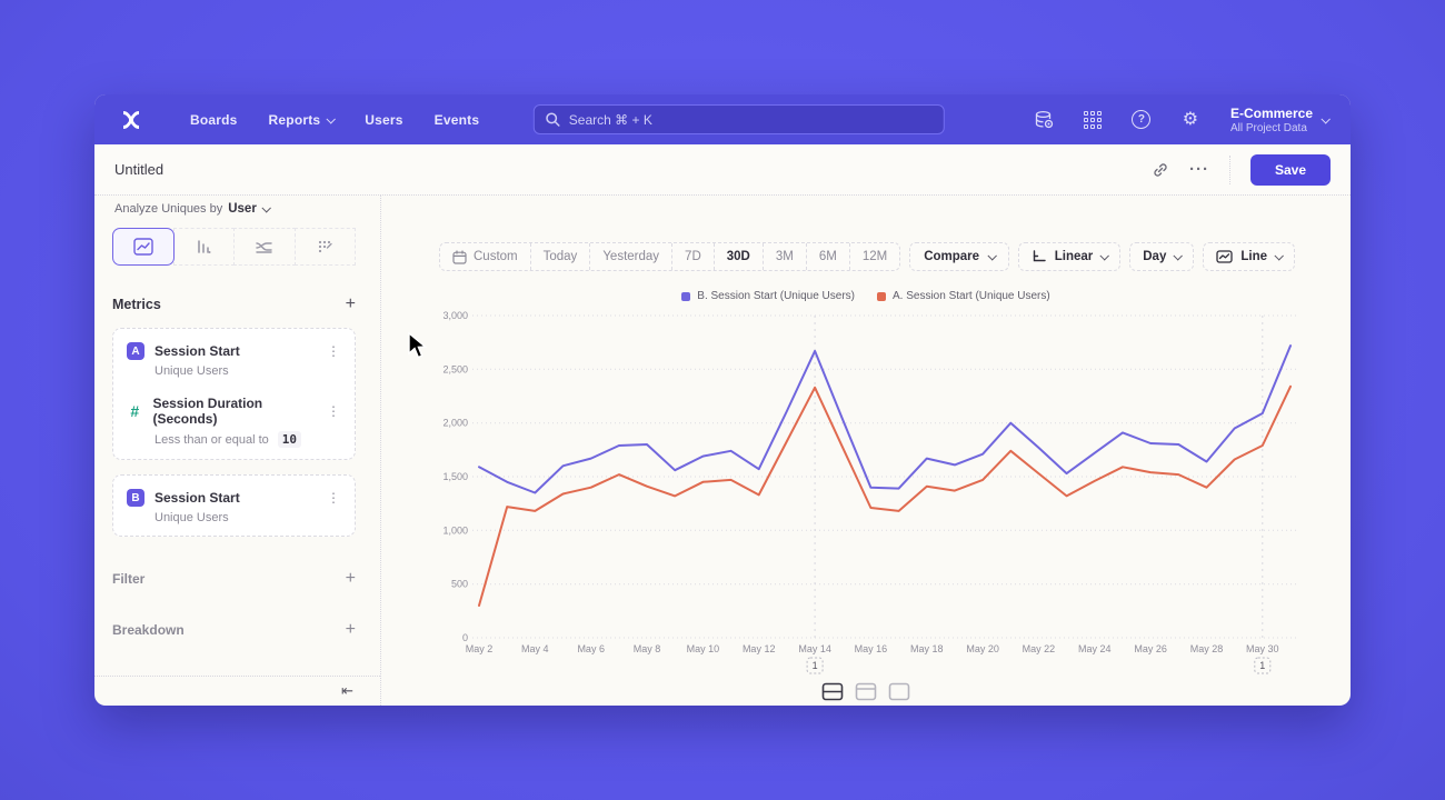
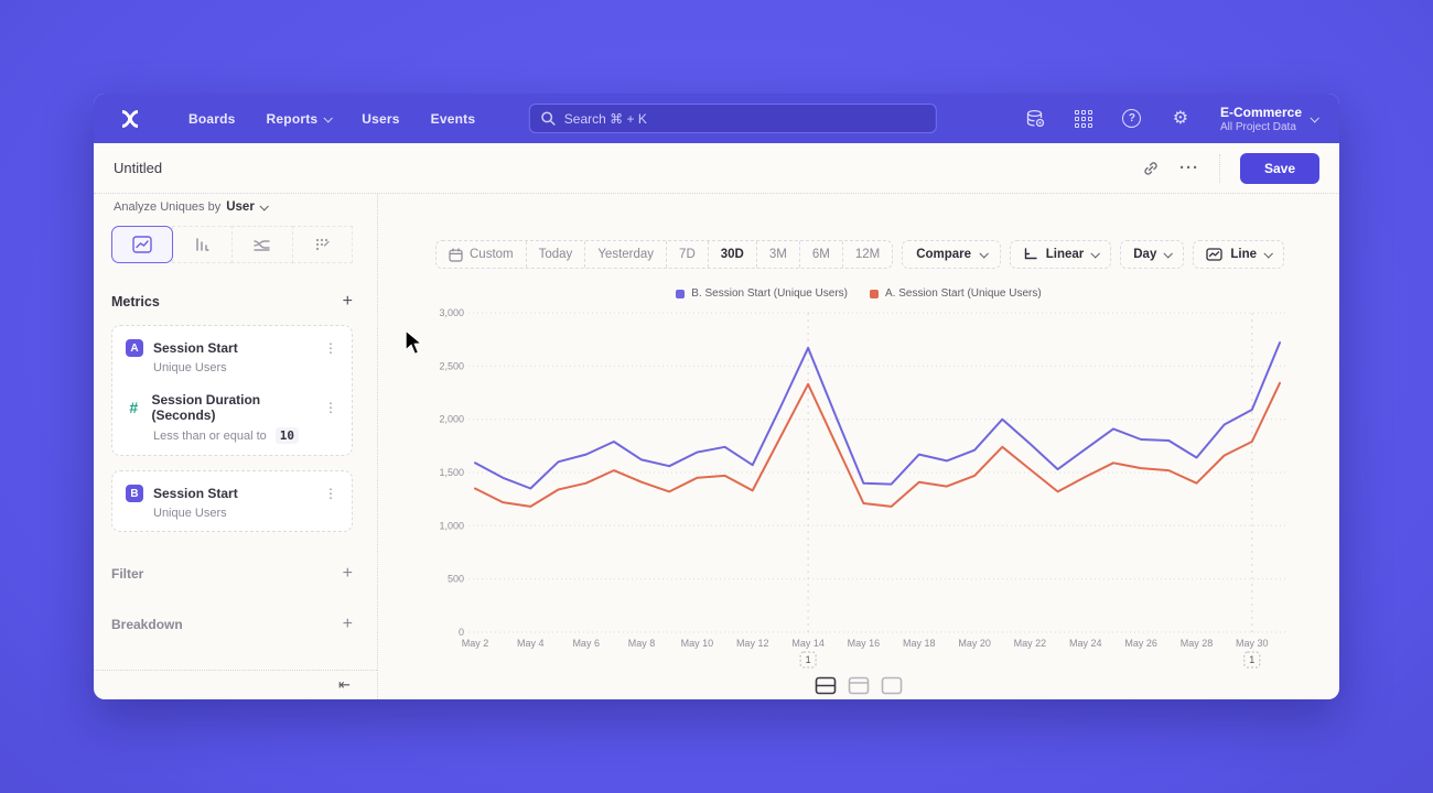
A. Session Start (Unique Users)/May 2: 300 -> 1400
B. Session Start (Unique Users)/May 8: 1800 -> 1600
